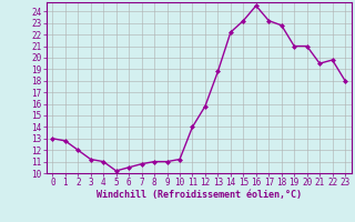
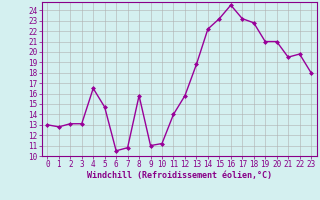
2: 12.0 -> 13.1
3: 11.2 -> 13.1
4: 11.0 -> 16.5
5: 10.2 -> 14.7
8: 11.0 -> 15.8
